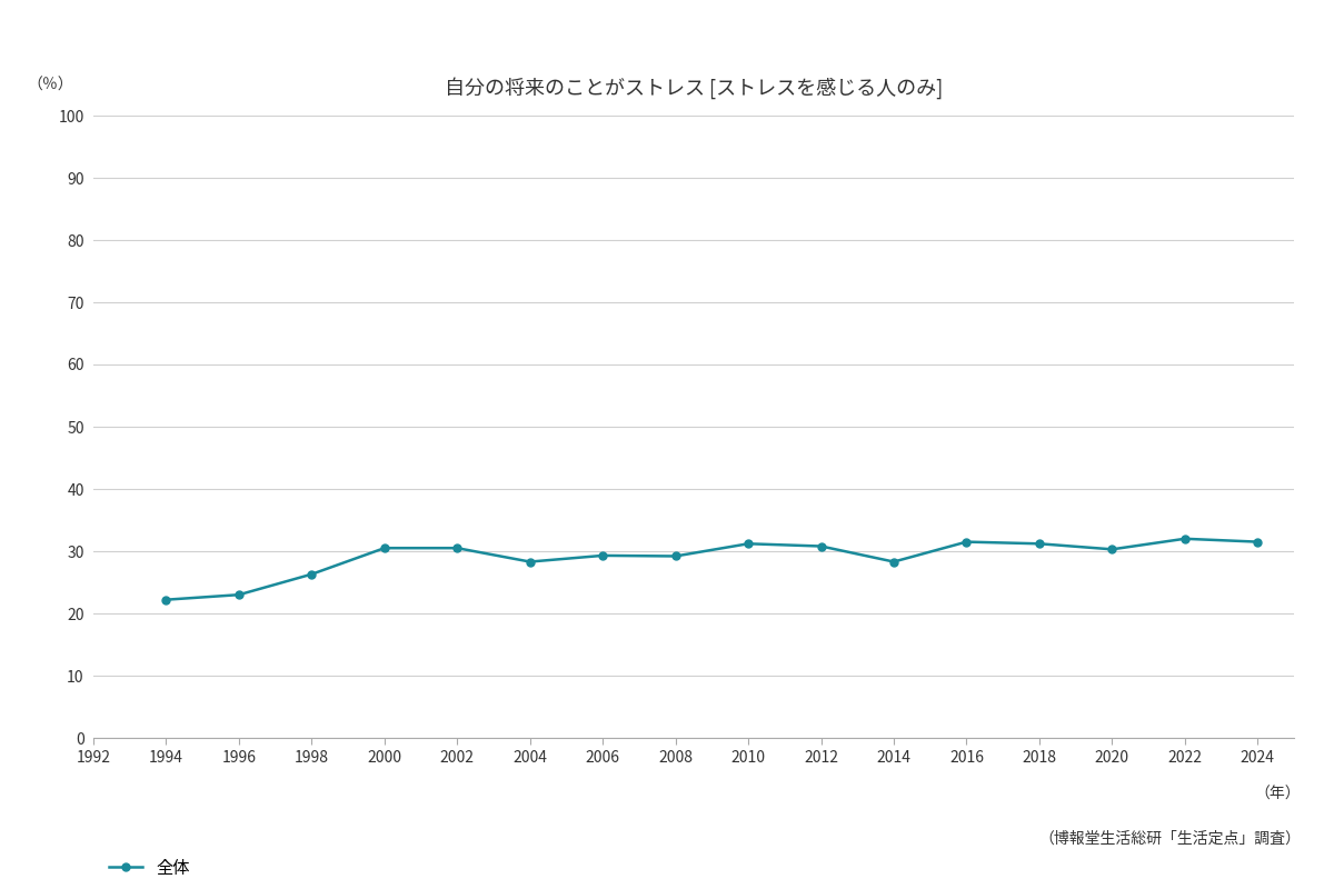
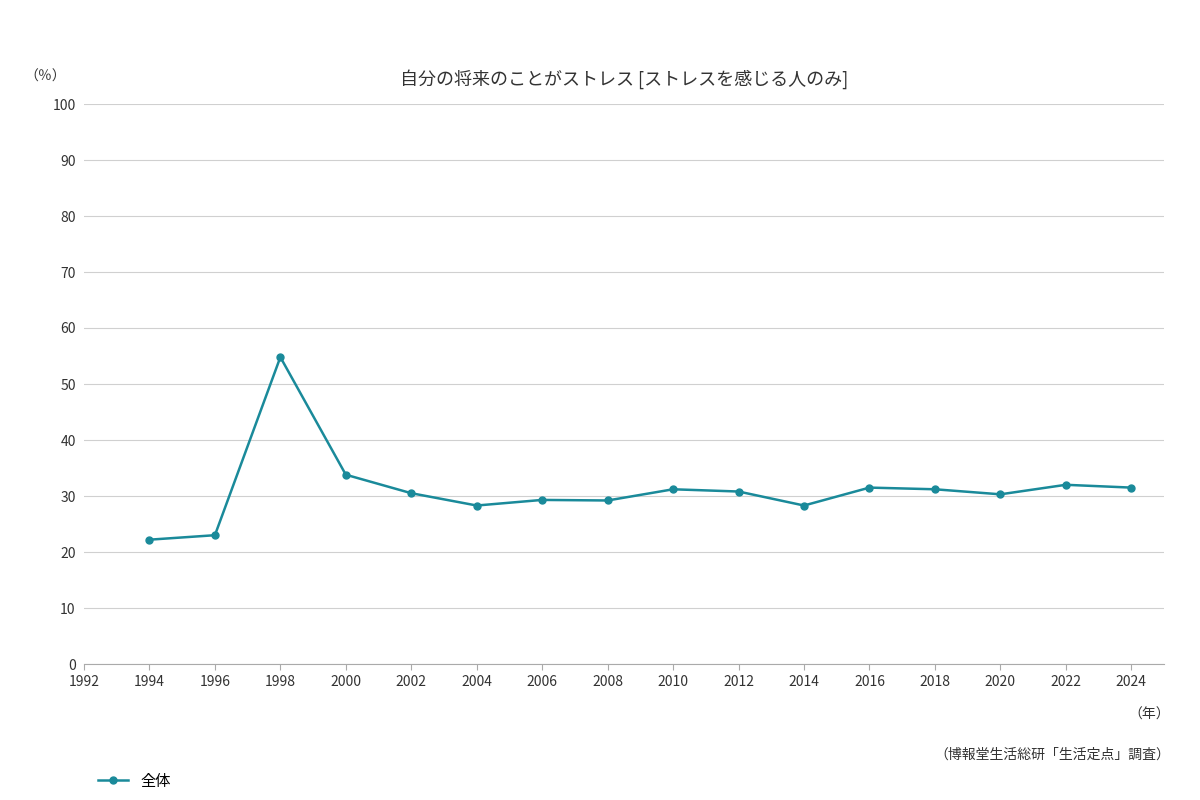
1998: 26.3 -> 54.8
2000: 30.5 -> 33.8
